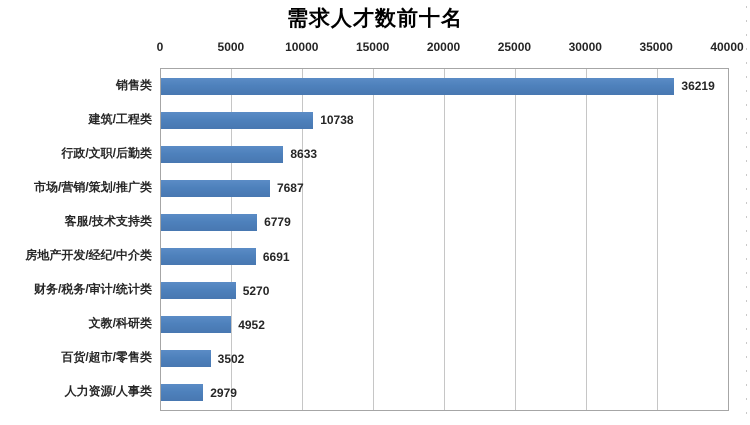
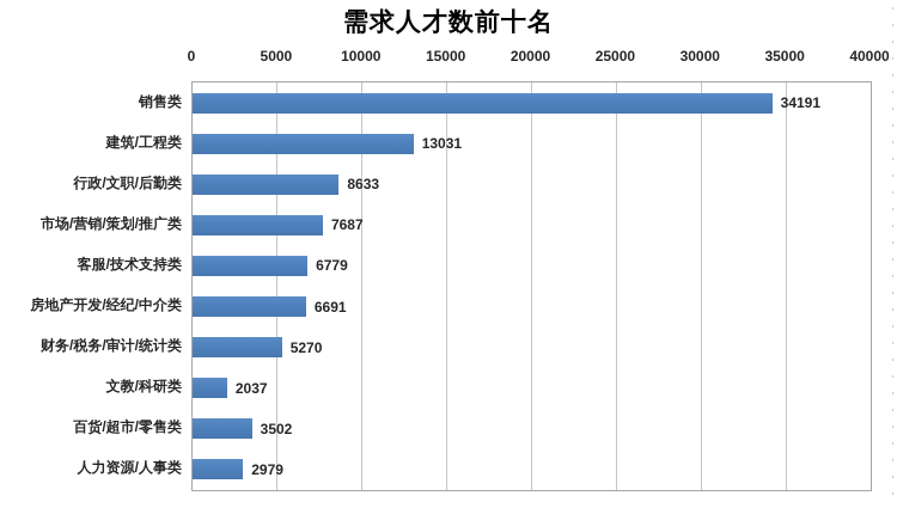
销售类: 36219 -> 34191
建筑/工程类: 10738 -> 13031
文教/科研类: 4952 -> 2037
